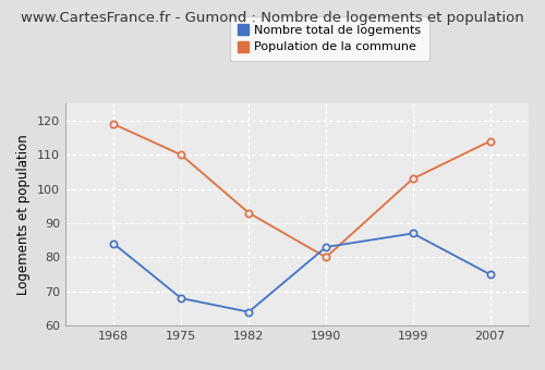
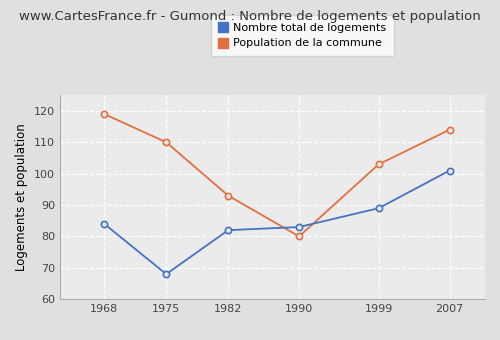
Nombre total de logements/1982: 64 -> 82
Nombre total de logements/1999: 87 -> 89
Nombre total de logements/2007: 75 -> 101
